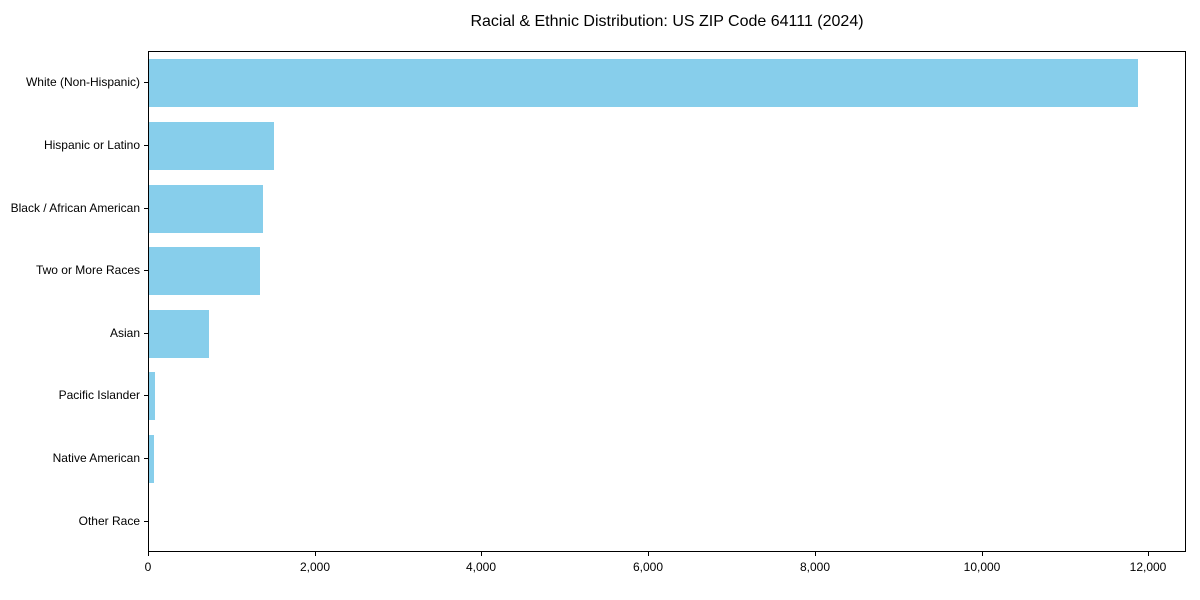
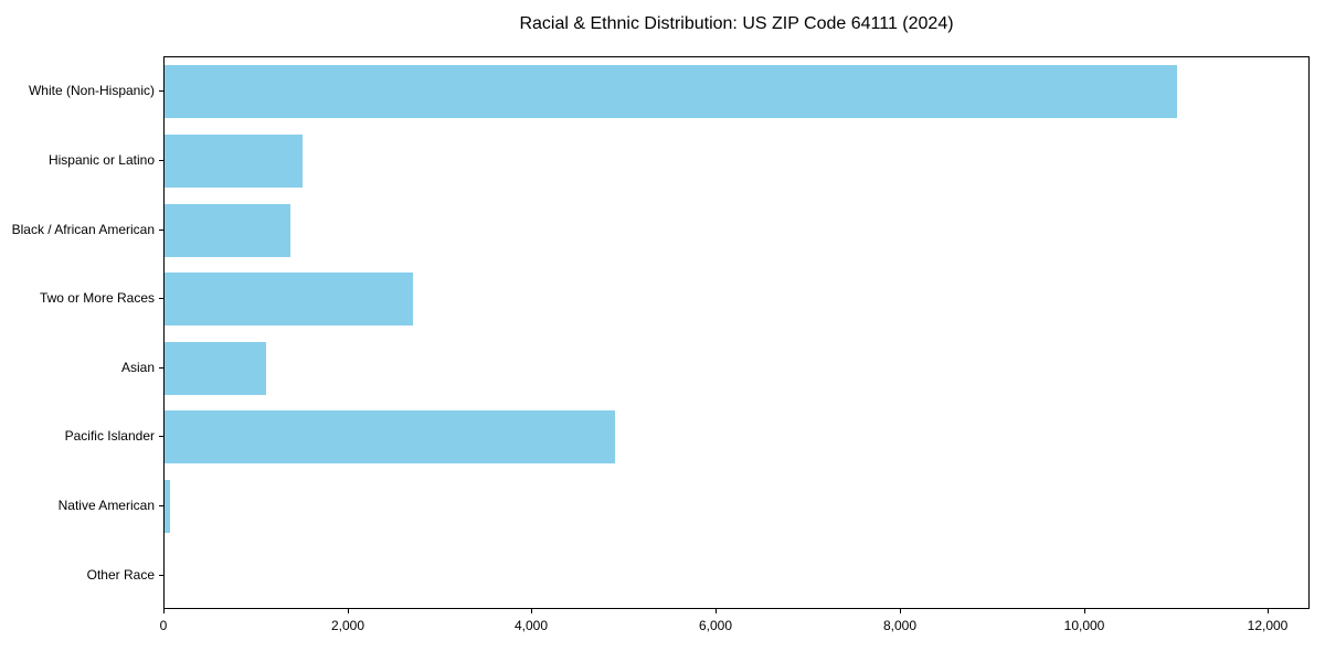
White (Non-Hispanic): 11900 -> 11000
Two or More Races: 1300 -> 2700
Asian: 700 -> 1100
Pacific Islander: 100 -> 4900
